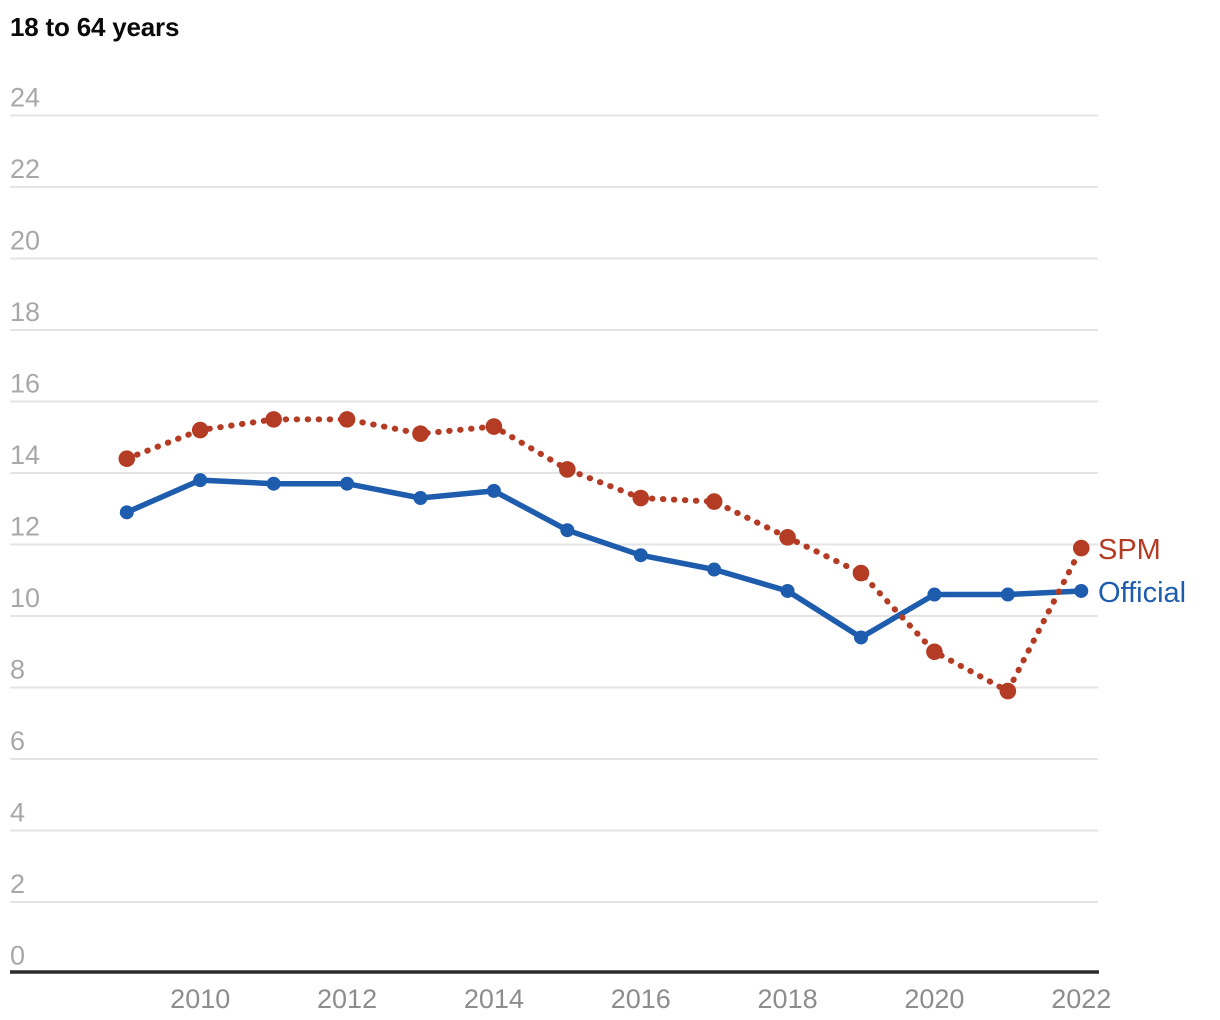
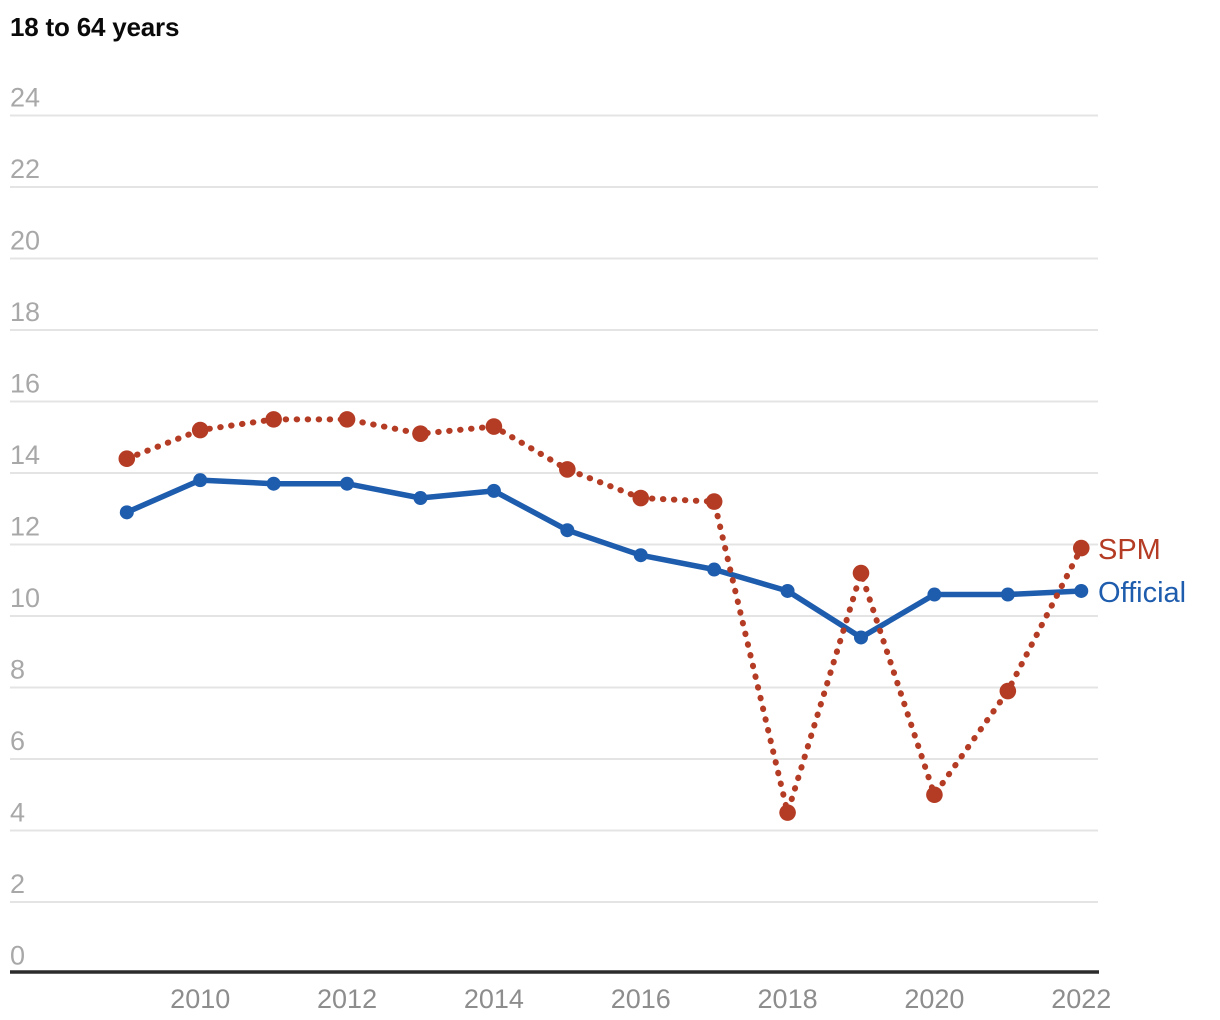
SPM/2018: 12.2 -> 4.5
SPM/2020: 9.0 -> 5.0
